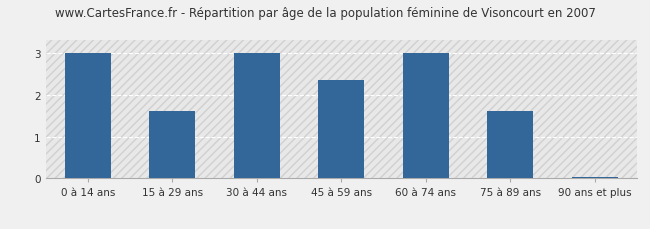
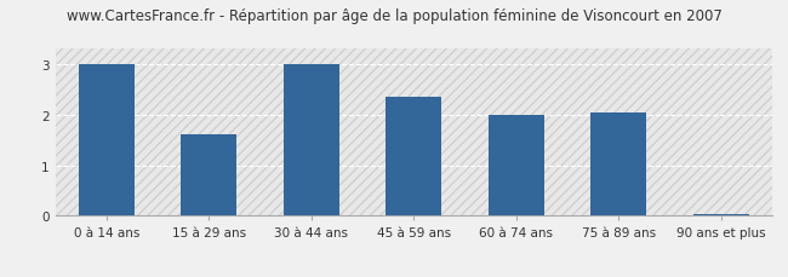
60 à 74 ans: 3.00 -> 2.00
75 à 89 ans: 1.60 -> 2.05
